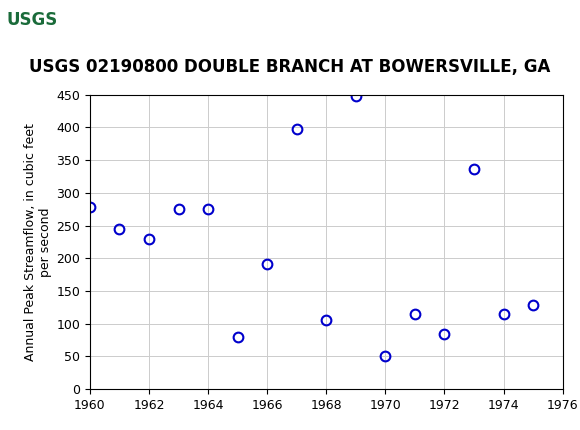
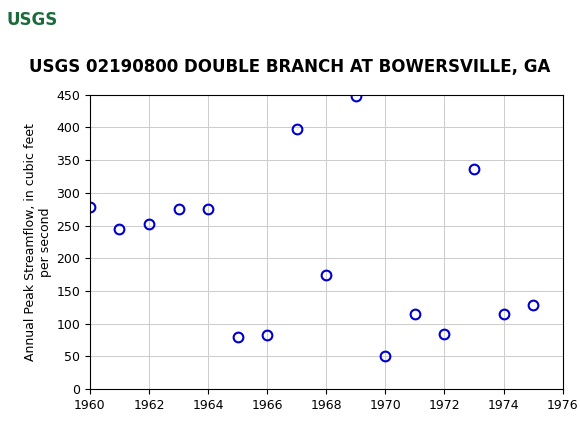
1962: 230 -> 252
1966: 191 -> 82
1968: 106 -> 174
